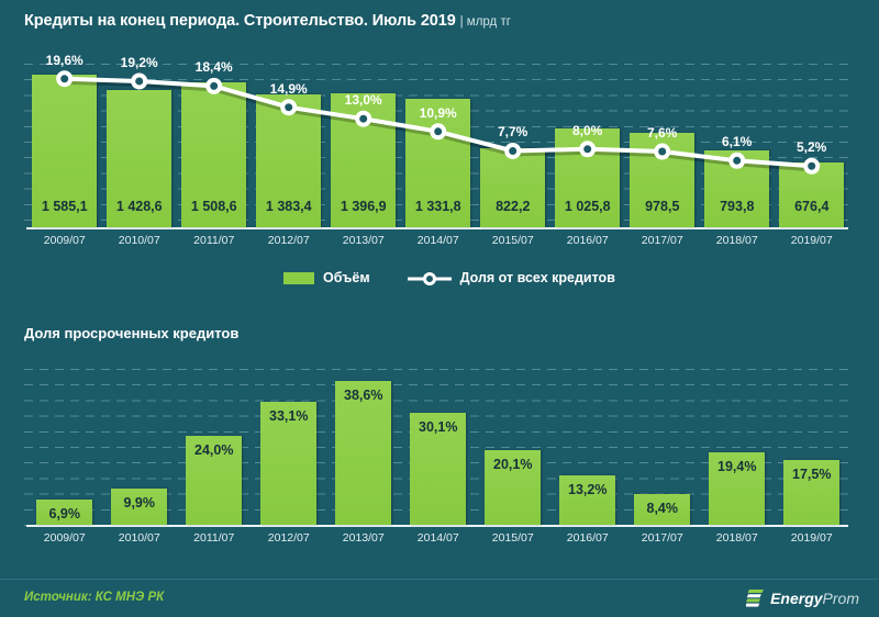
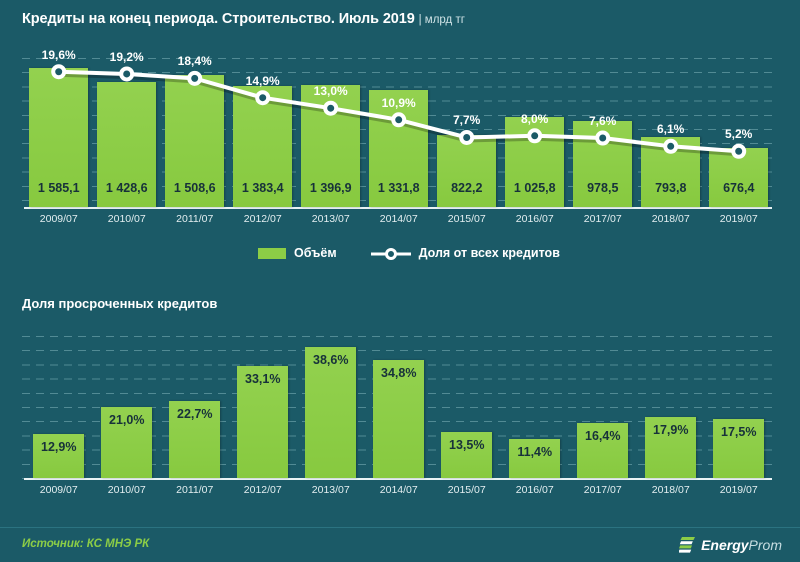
Доля просроченных кредитов/2009/07: 6,9% -> 12,9%
Доля просроченных кредитов/2010/07: 9,9% -> 21,0%
Доля просроченных кредитов/2011/07: 24,0% -> 22,7%
Доля просроченных кредитов/2014/07: 30,1% -> 34,8%
Доля просроченных кредитов/2015/07: 20,1% -> 13,5%
Доля просроченных кредитов/2016/07: 13,2% -> 11,4%
Доля просроченных кредитов/2017/07: 8,4% -> 16,4%
Доля просроченных кредитов/2018/07: 19,4% -> 17,9%
